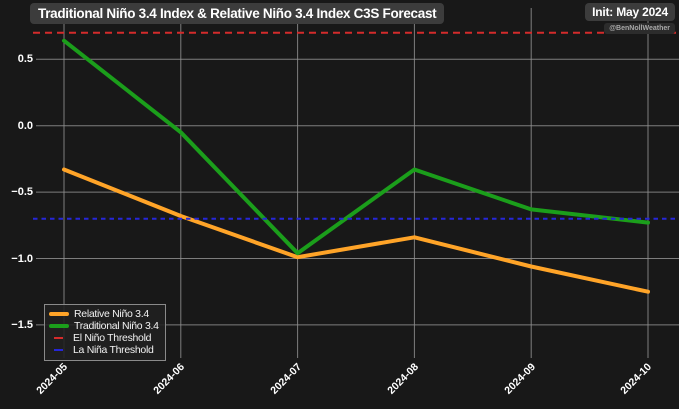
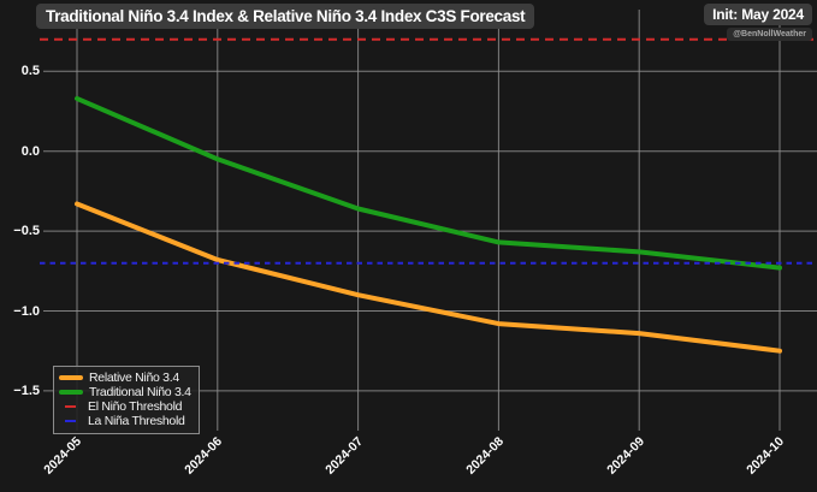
Traditional Niño 3.4/2024-05: 0.64 -> 0.33
Relative Niño 3.4/2024-07: -0.99 -> -0.90
Traditional Niño 3.4/2024-07: -0.96 -> -0.36
Relative Niño 3.4/2024-08: -0.84 -> -1.08
Traditional Niño 3.4/2024-08: -0.33 -> -0.57
Relative Niño 3.4/2024-09: -1.06 -> -1.14
